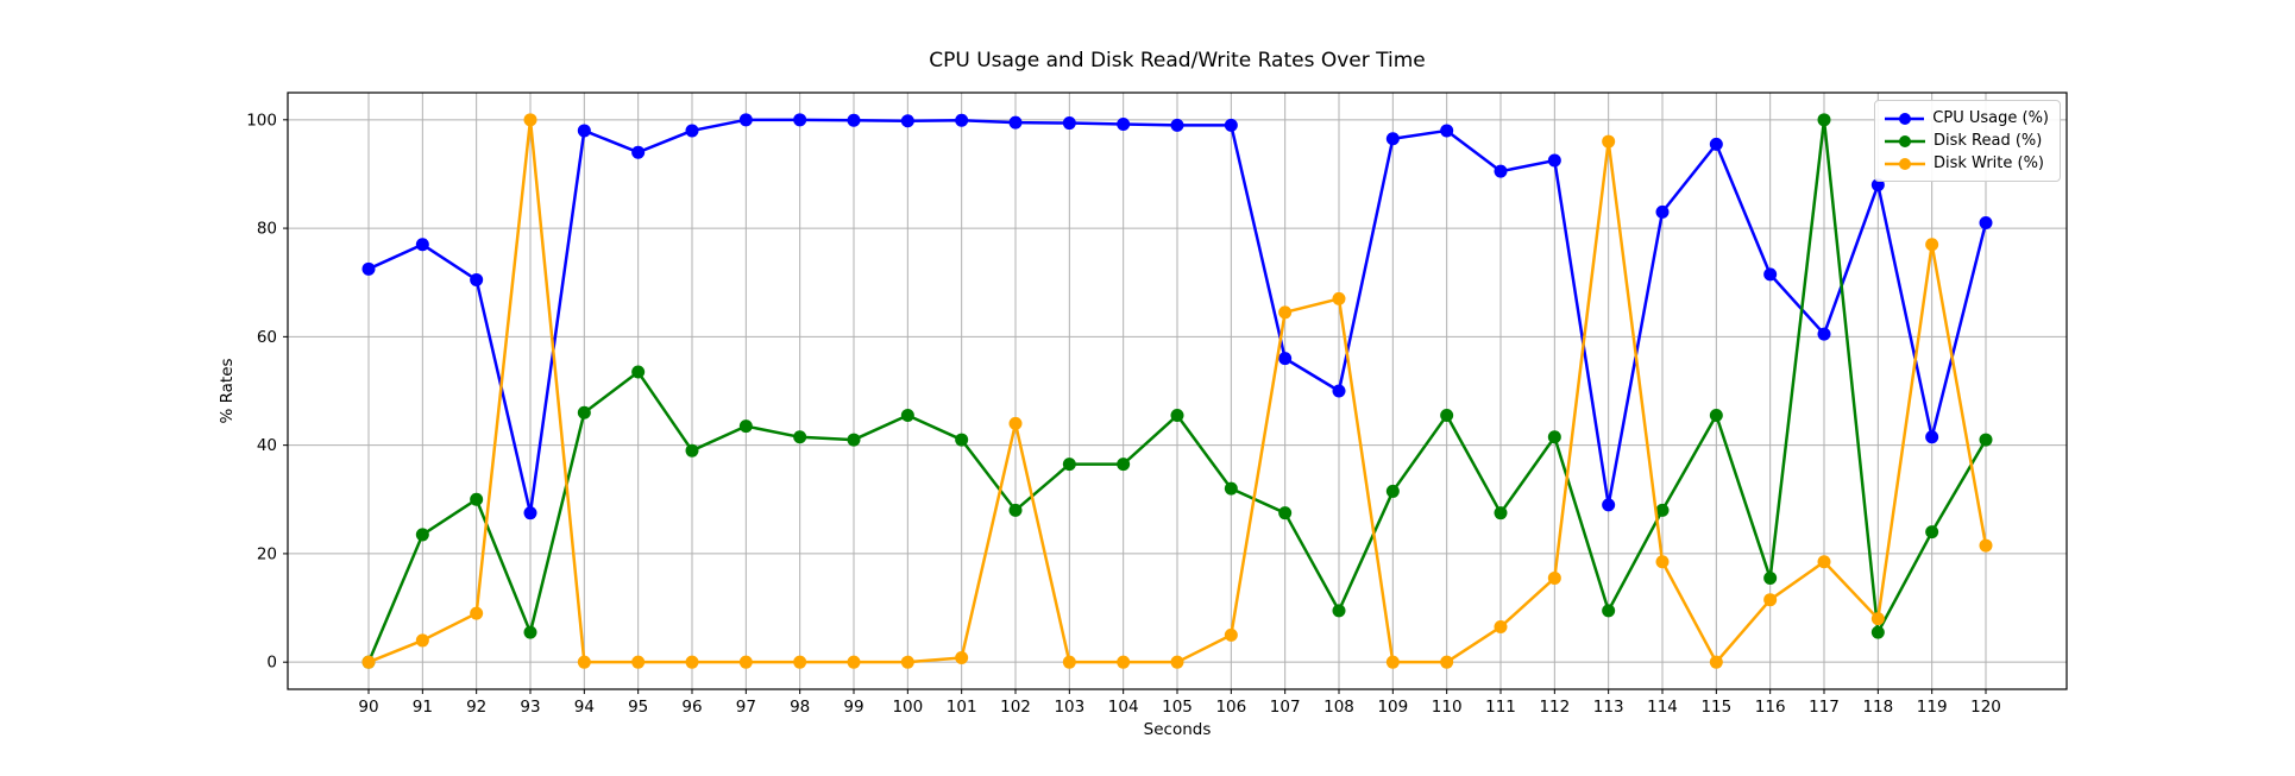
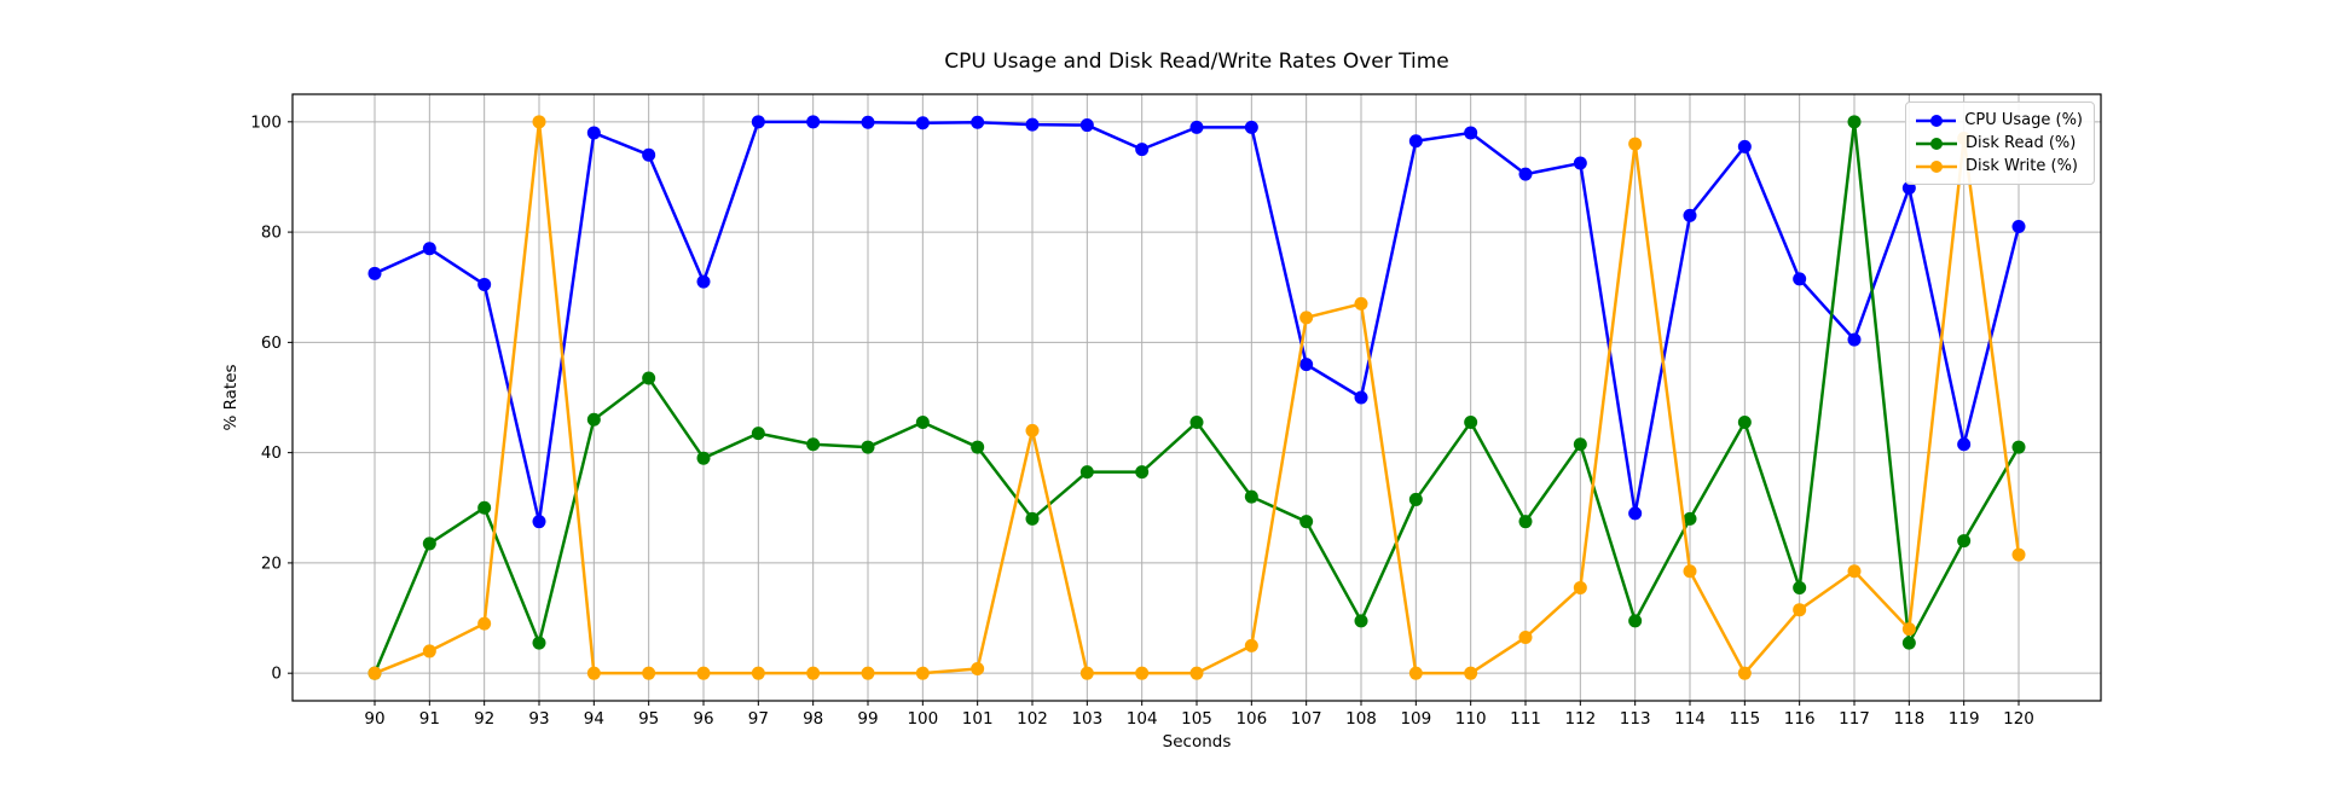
CPU Usage (%)/96: 98 -> 71
CPU Usage (%)/104: 99 -> 95
Disk Write (%)/119: 77 -> 97
